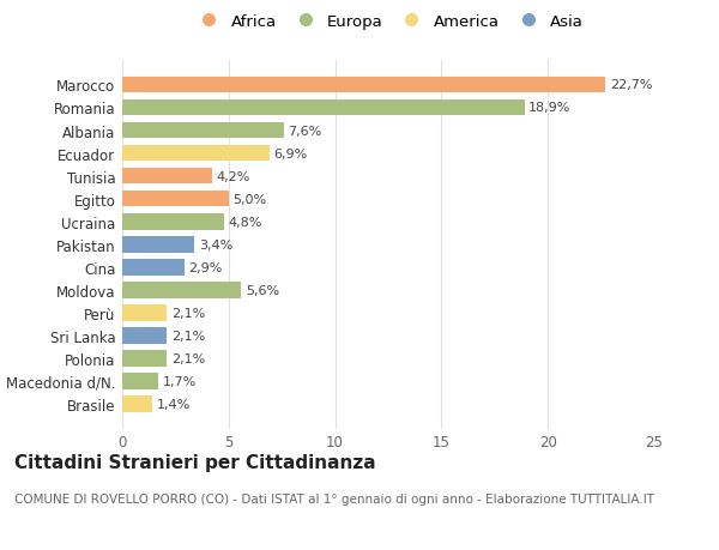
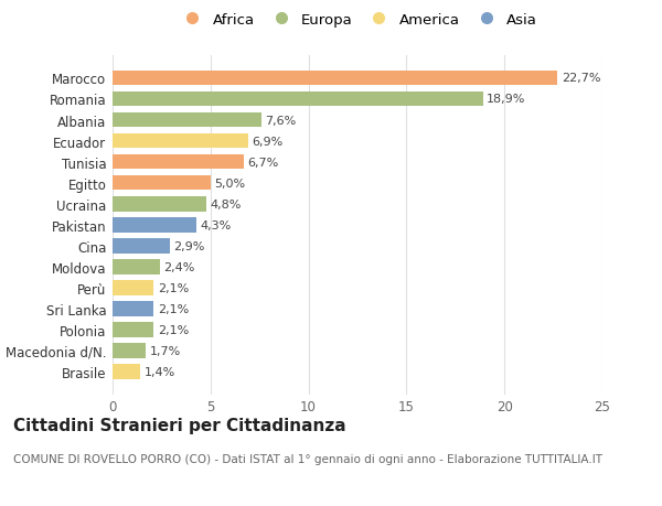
Tunisia: 4,2% -> 6,7%
Pakistan: 3,4% -> 4,3%
Moldova: 5,6% -> 2,4%
